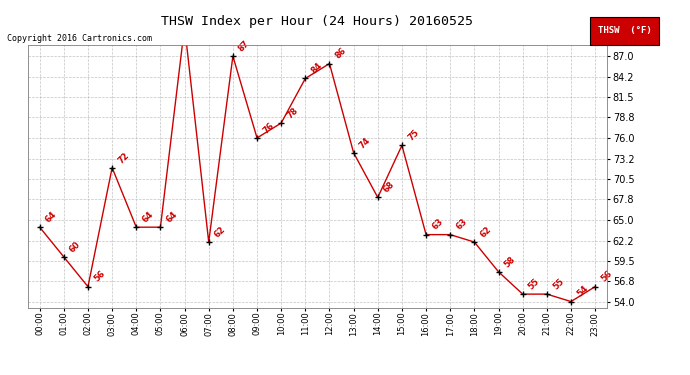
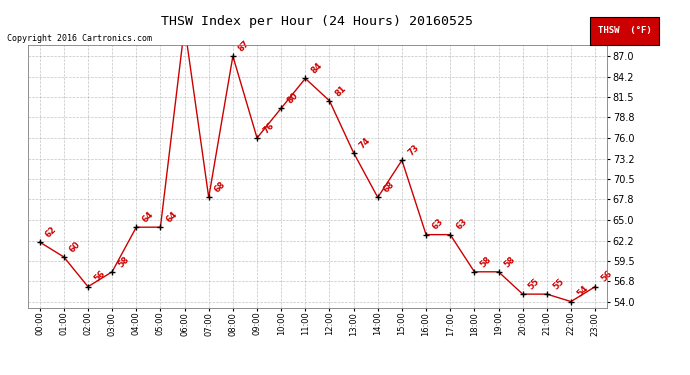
00:00: 64 -> 62
03:00: 72 -> 58
07:00: 62 -> 68
10:00: 78 -> 80
12:00: 86 -> 81
15:00: 75 -> 73
18:00: 62 -> 58
